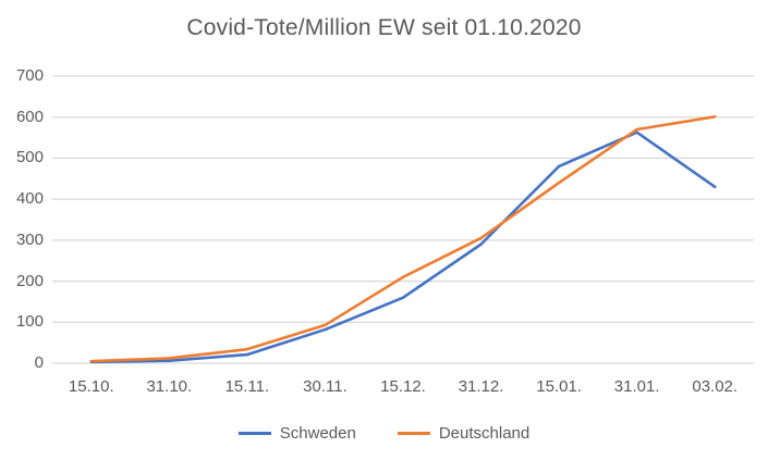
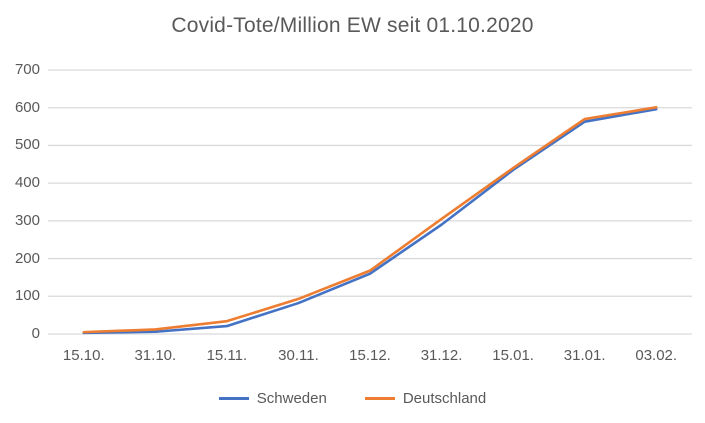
Deutschland/15.12.: 210 -> 170
Schweden/15.01.: 480 -> 440
Schweden/03.02.: 430 -> 600
